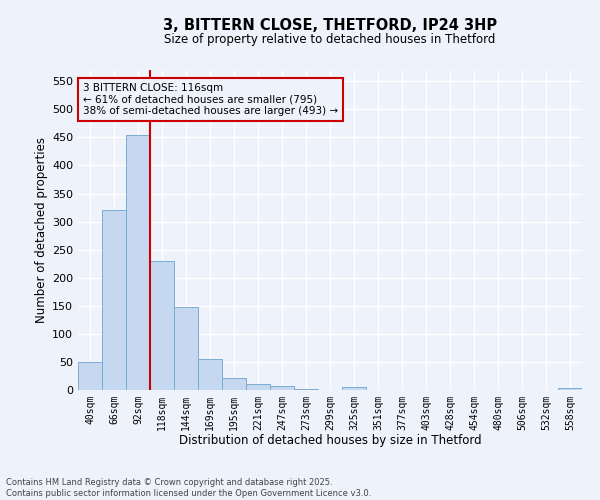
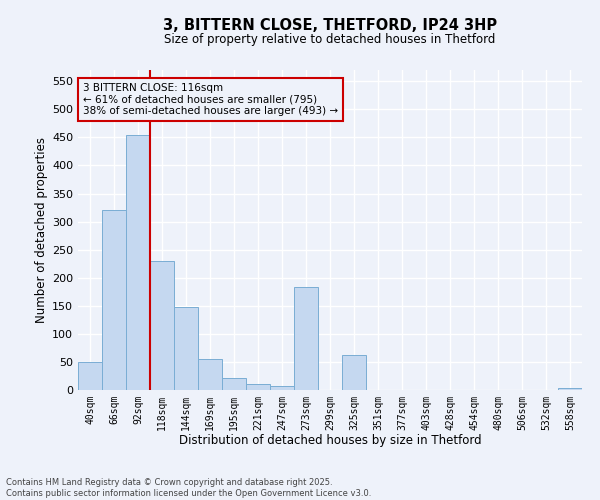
273sqm: 1 -> 184
325sqm: 5 -> 62
